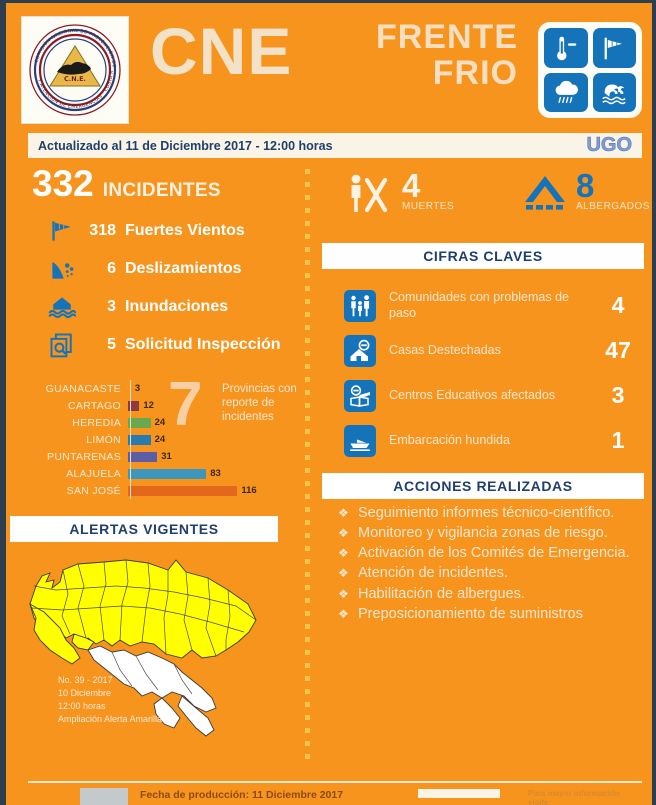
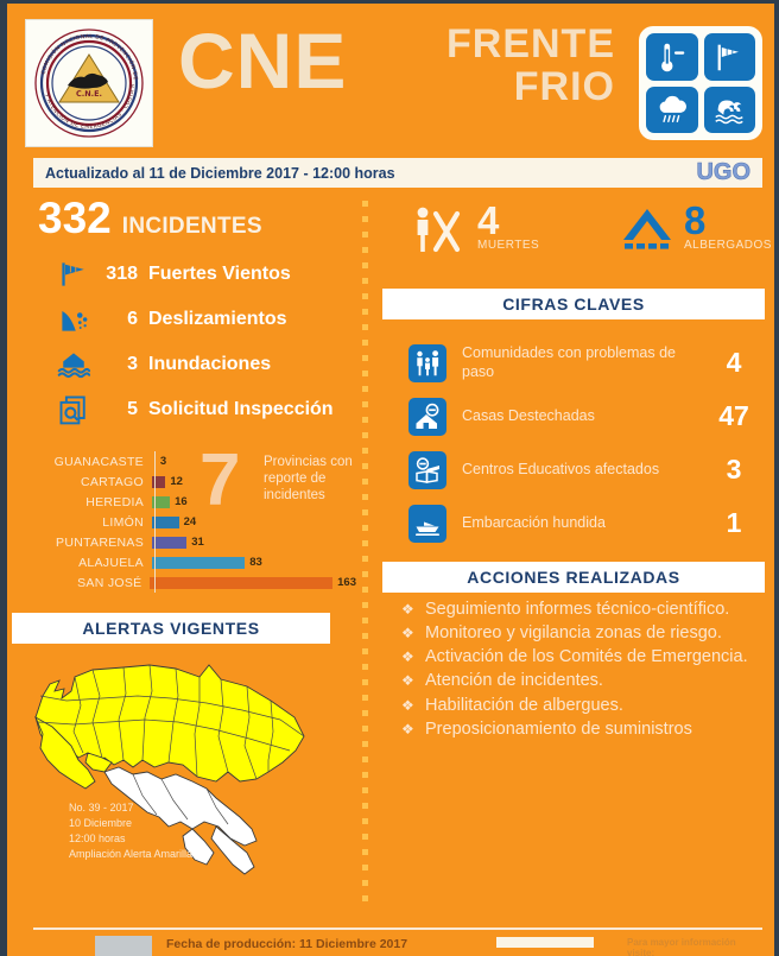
HEREDIA: 24 -> 16
SAN JOSÉ: 116 -> 163
